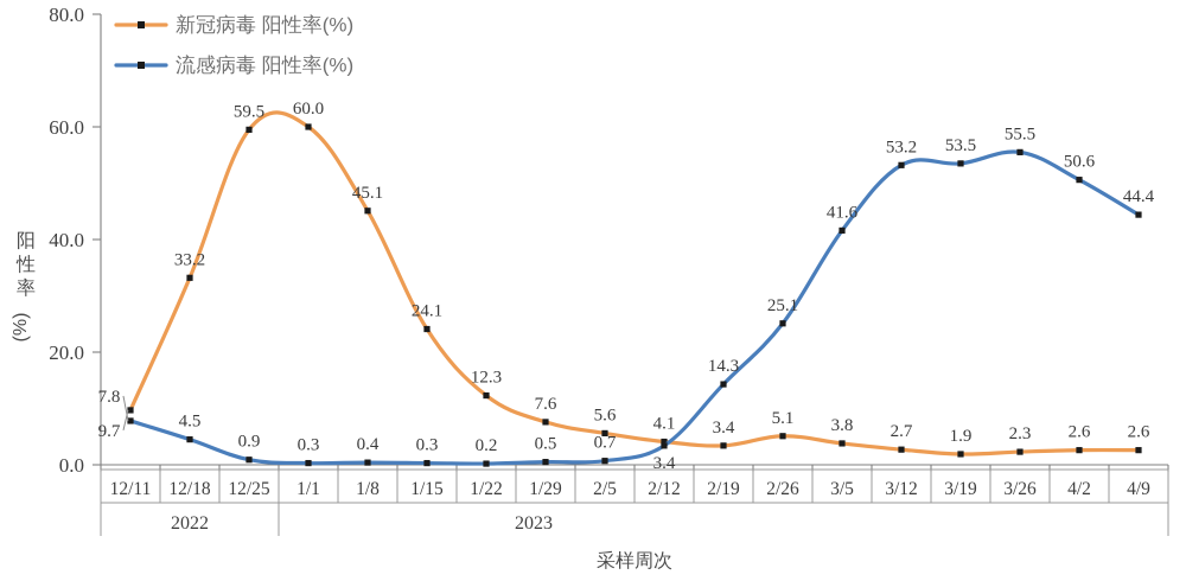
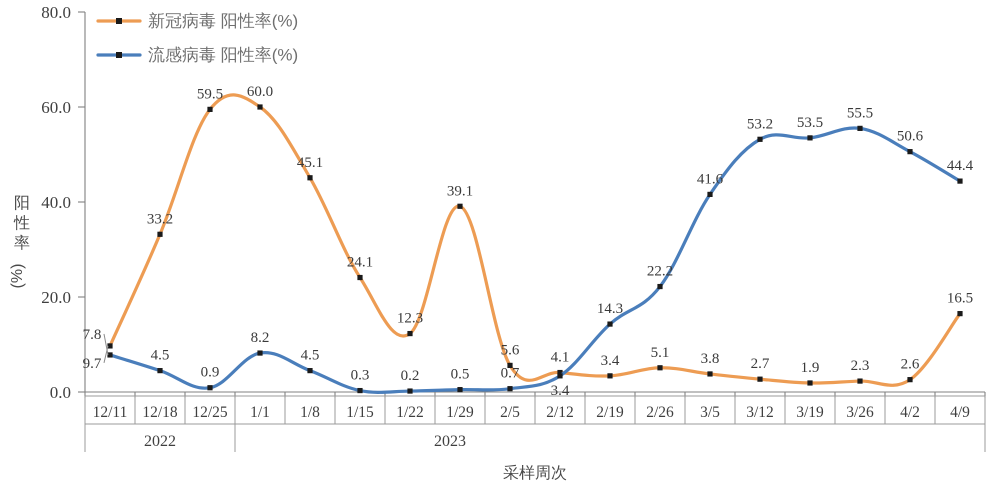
流感病毒 阳性率(%)/1/1: 0.3 -> 8.2
流感病毒 阳性率(%)/1/8: 0.4 -> 4.5
新冠病毒 阳性率(%)/1/29: 7.6 -> 39.1
流感病毒 阳性率(%)/2/26: 25.1 -> 22.2
新冠病毒 阳性率(%)/4/9: 2.6 -> 16.5
